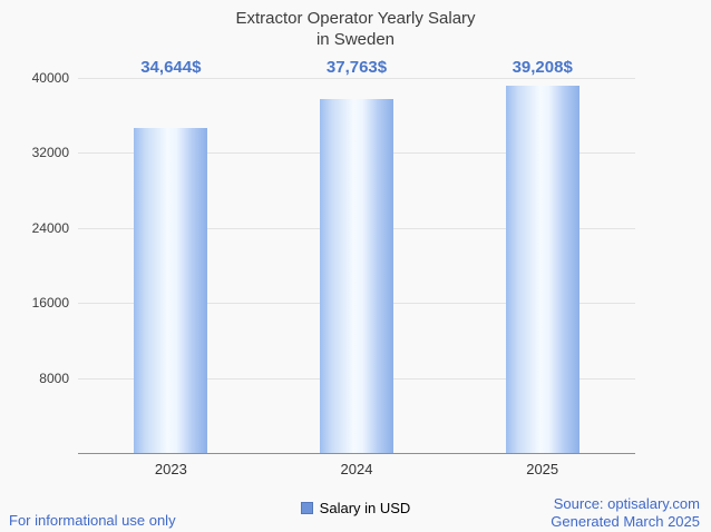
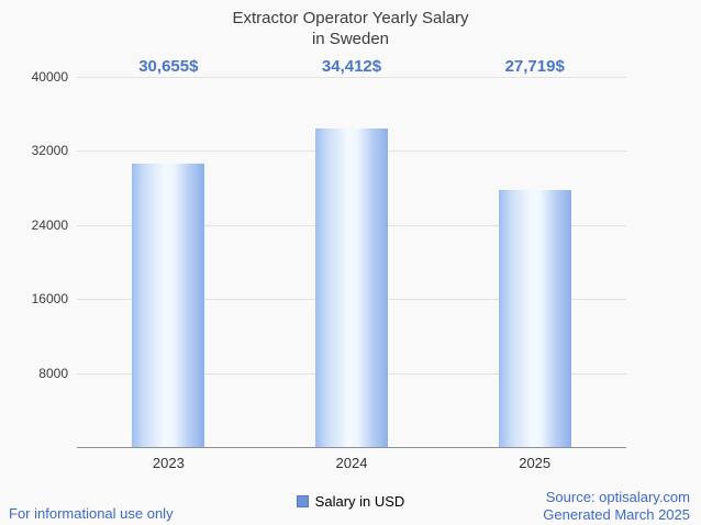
2023: 34,644 -> 30,655
2024: 37,763 -> 34,412
2025: 39,208 -> 27,719
